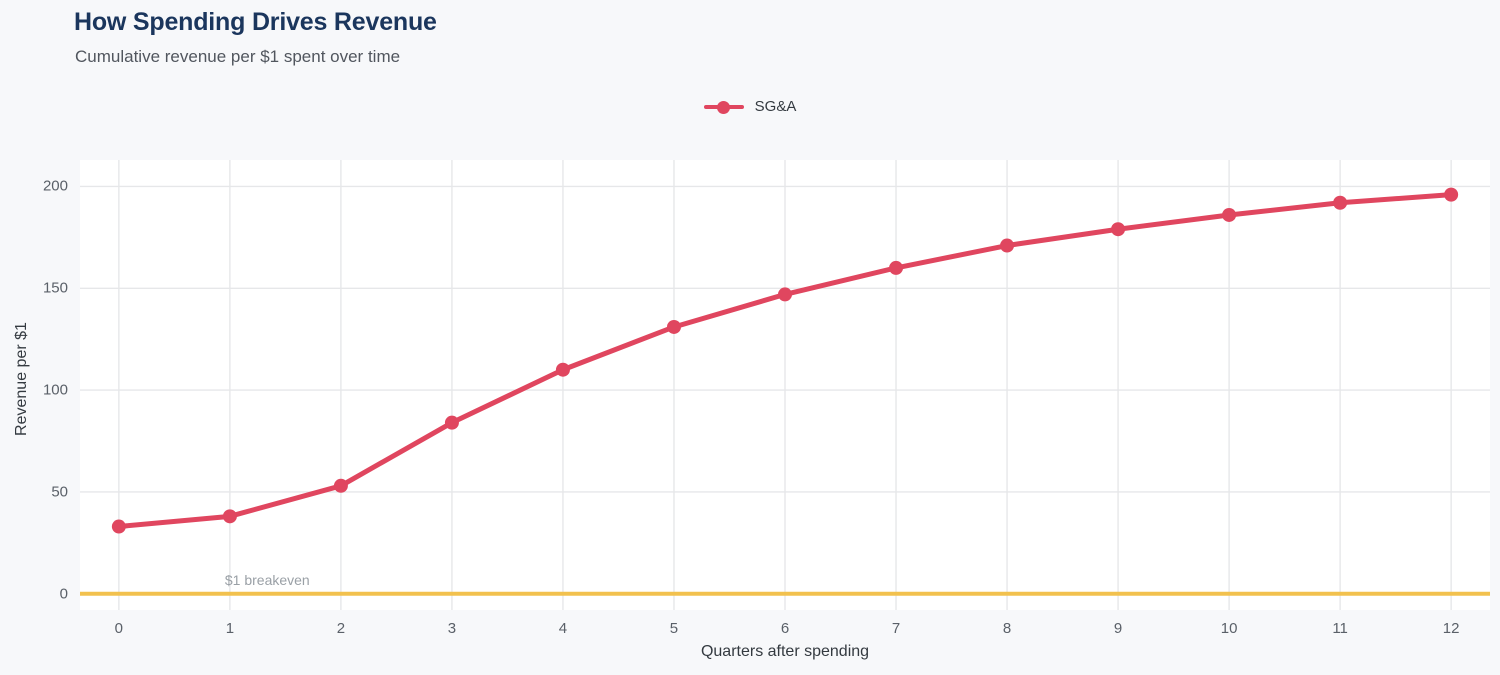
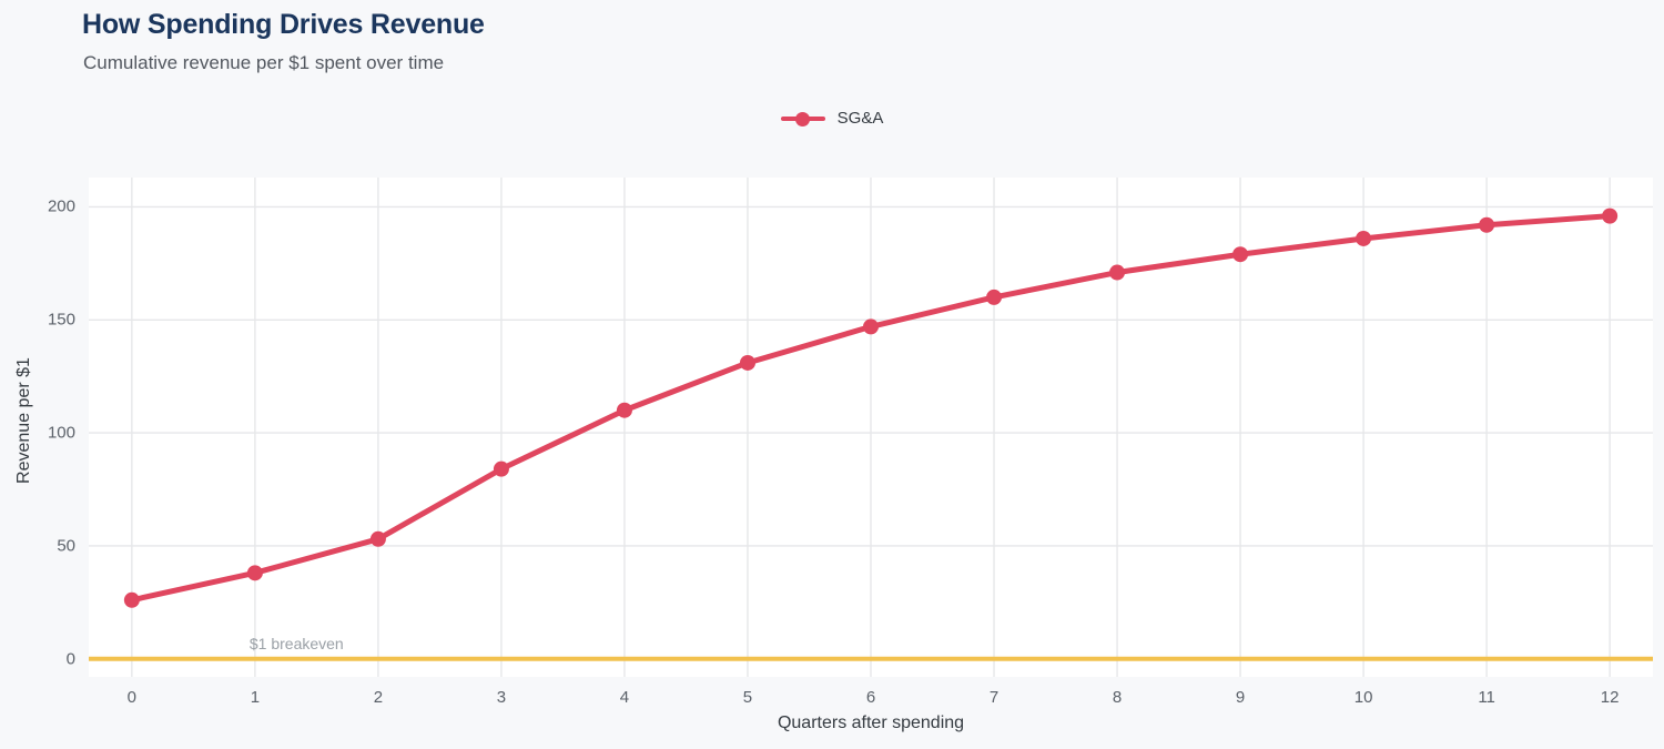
0: 33 -> 26
